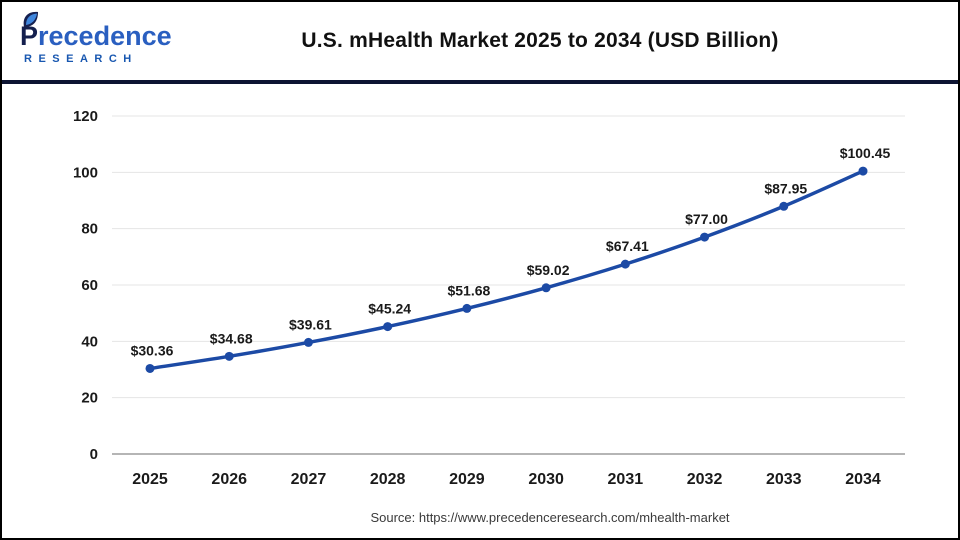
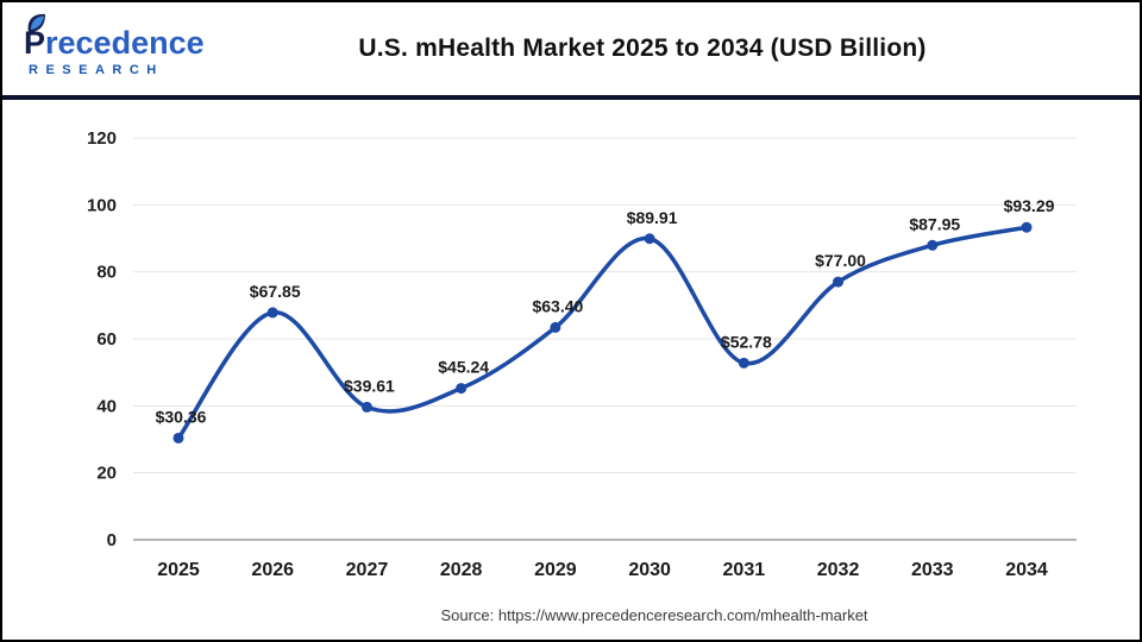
2026: $34.68 -> $67.85
2029: $51.68 -> $63.40
2030: $59.02 -> $89.91
2031: $67.41 -> $52.78
2034: $100.45 -> $93.29
